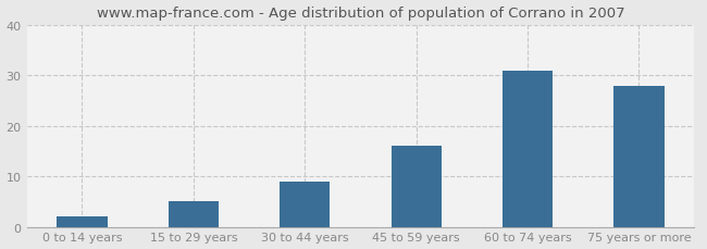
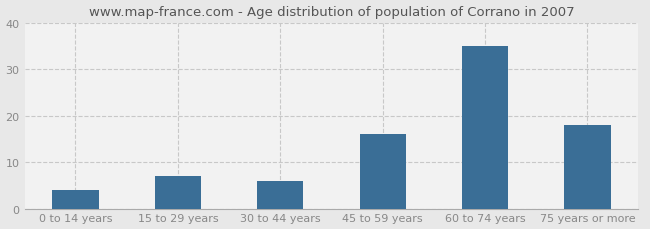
0 to 14 years: 2 -> 4
15 to 29 years: 5 -> 7
30 to 44 years: 9 -> 6
60 to 74 years: 31 -> 35
75 years or more: 28 -> 18
